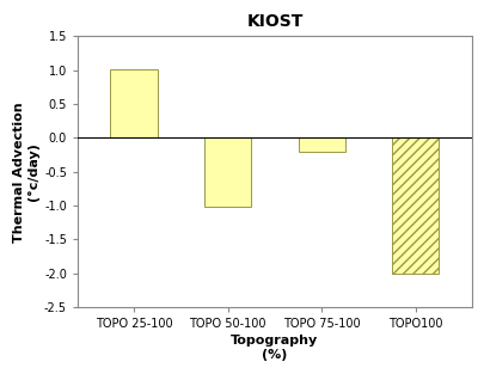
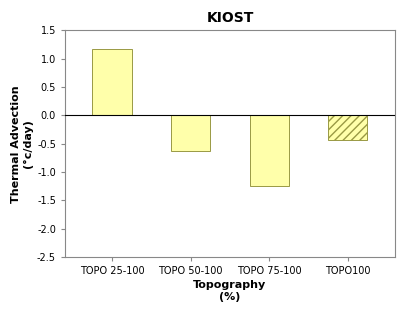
TOPO 25-100: 1.02 -> 1.18
TOPO 50-100: -1.02 -> -0.62
TOPO 75-100: -0.20 -> -1.24
TOPO100: -2.00 -> -0.44
